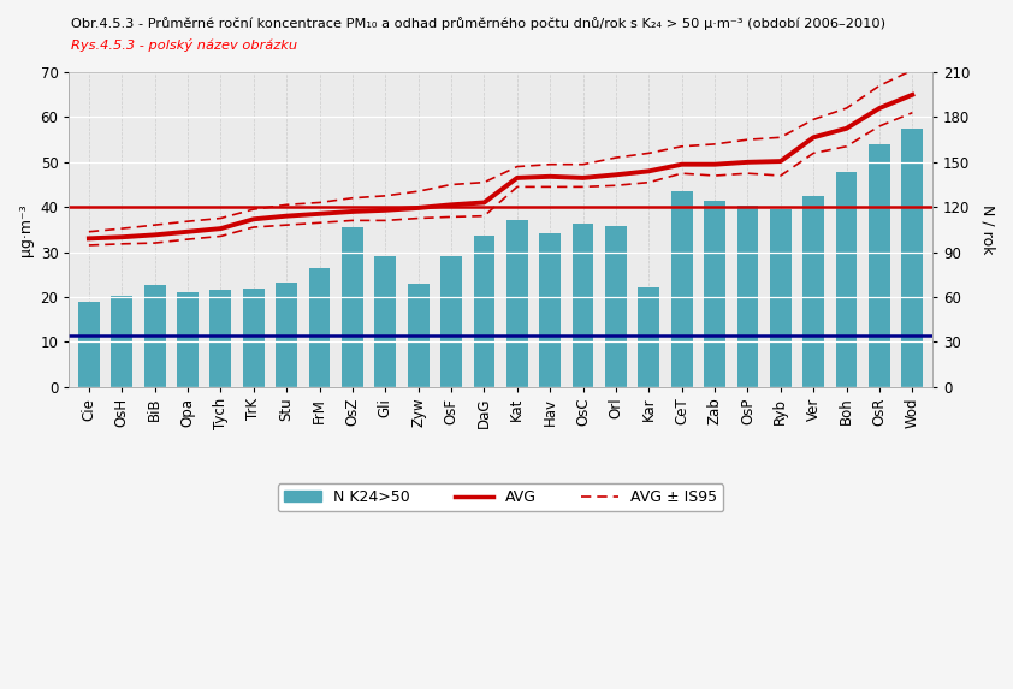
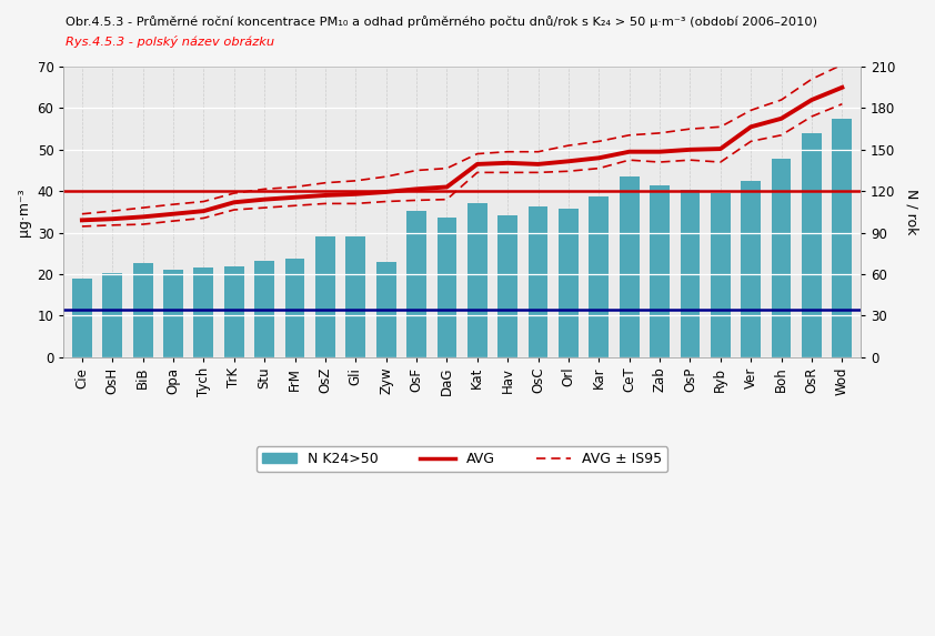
N K24>50/FrM: 26.5 -> 23.6
N K24>50/OsZ: 35.5 -> 29.0
N K24>50/OsF: 29.0 -> 35.2
N K24>50/Kar: 22.0 -> 38.8
